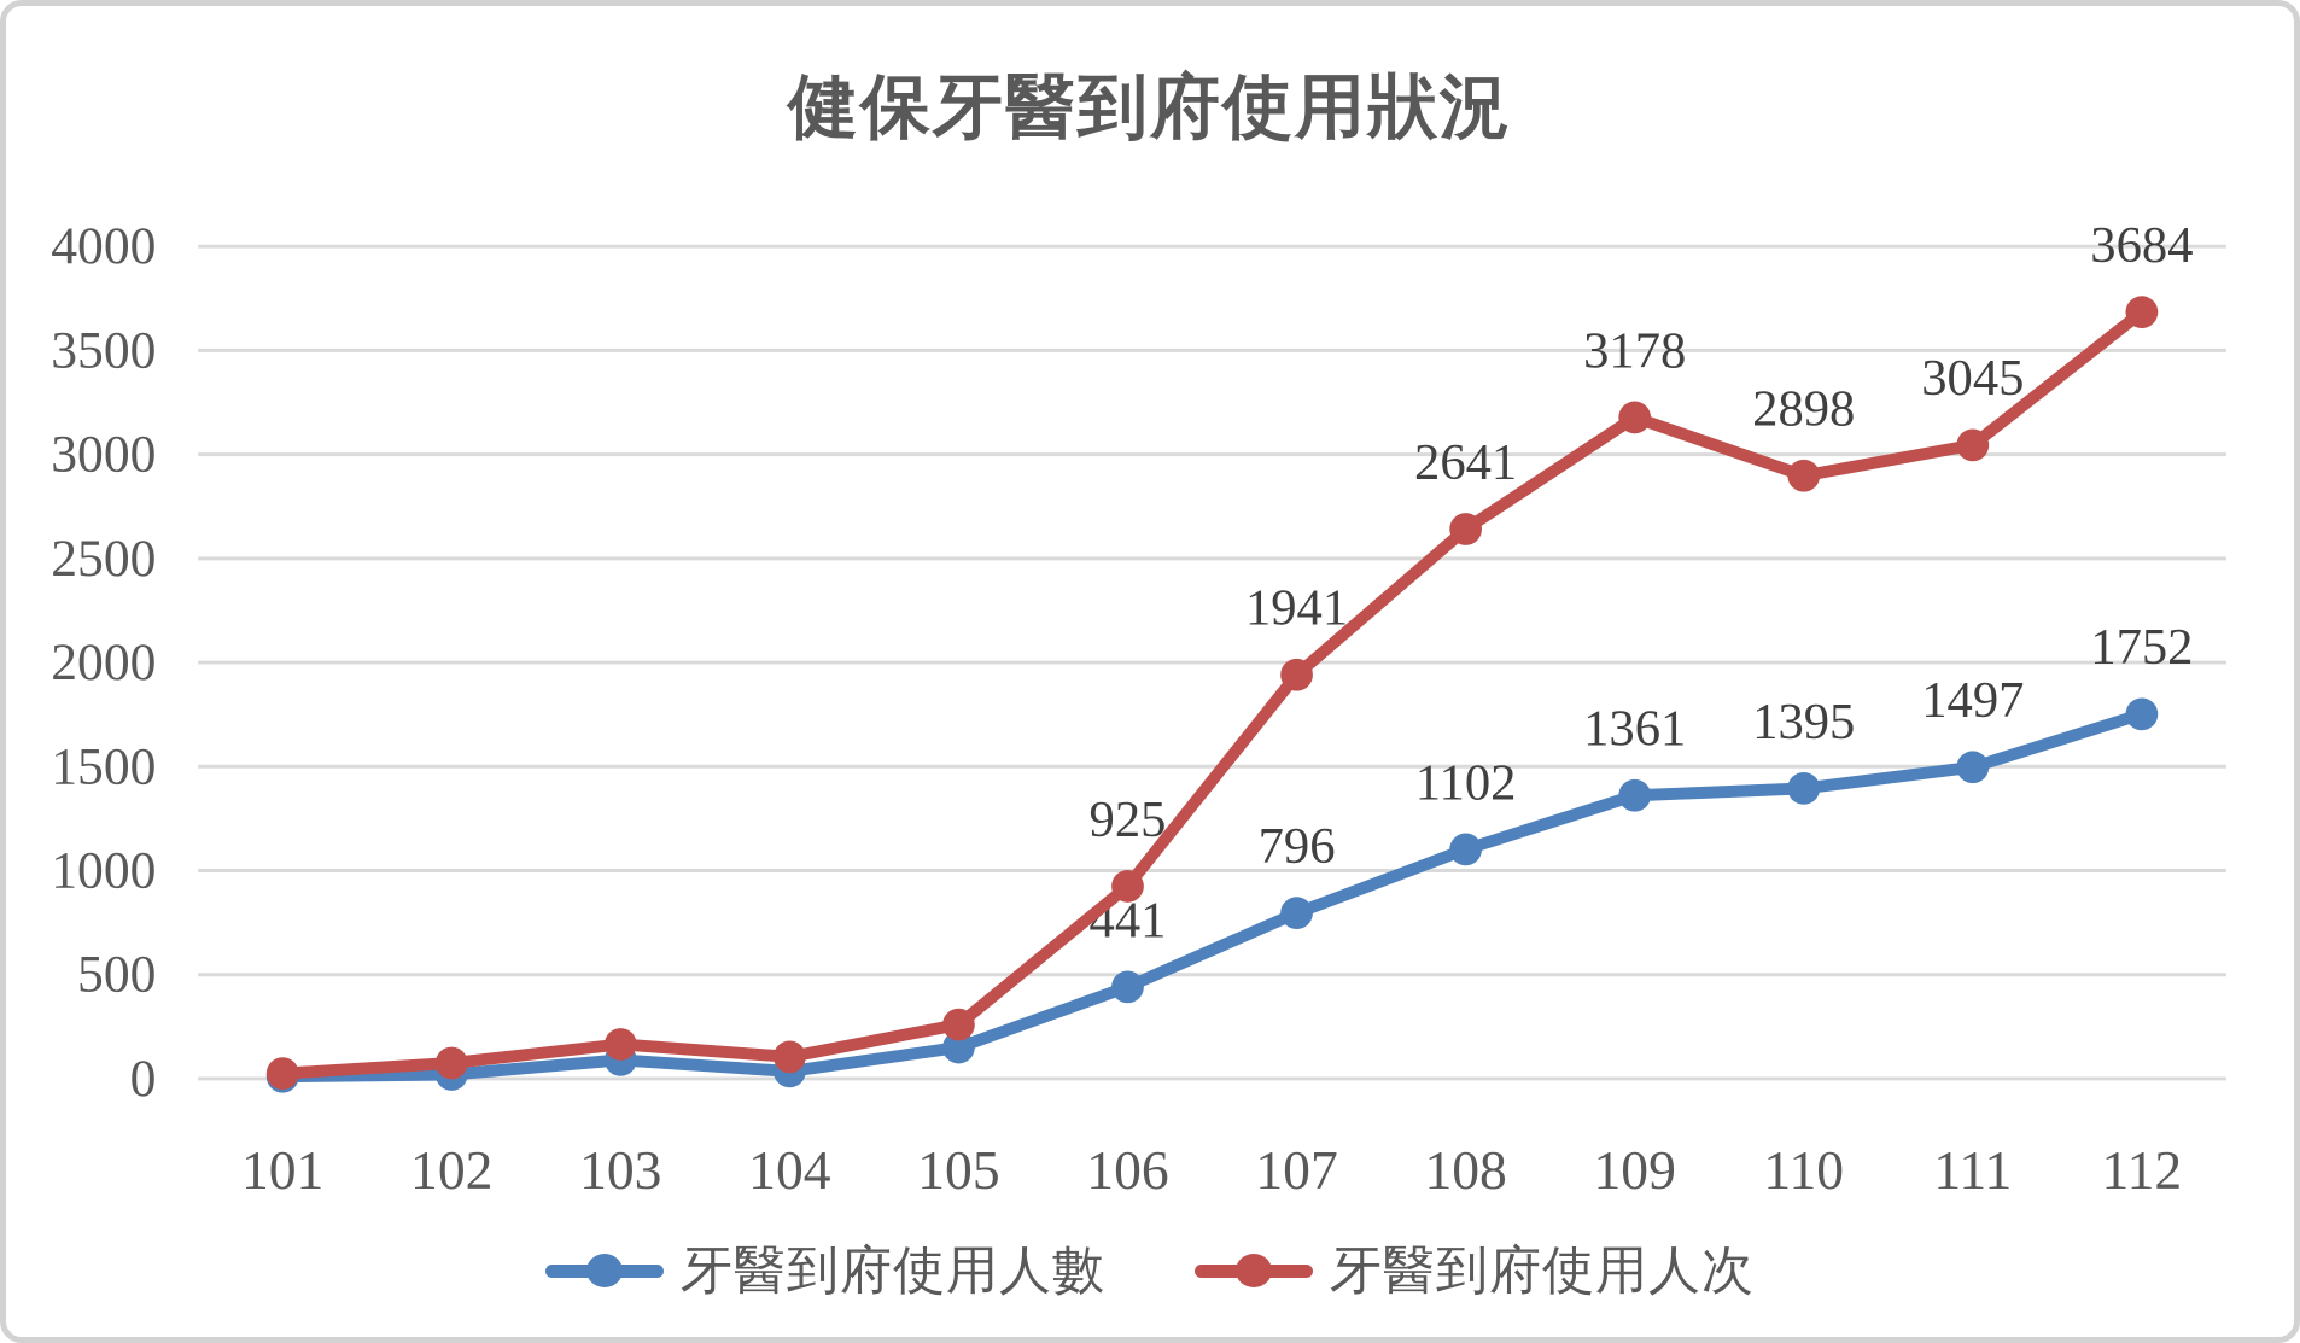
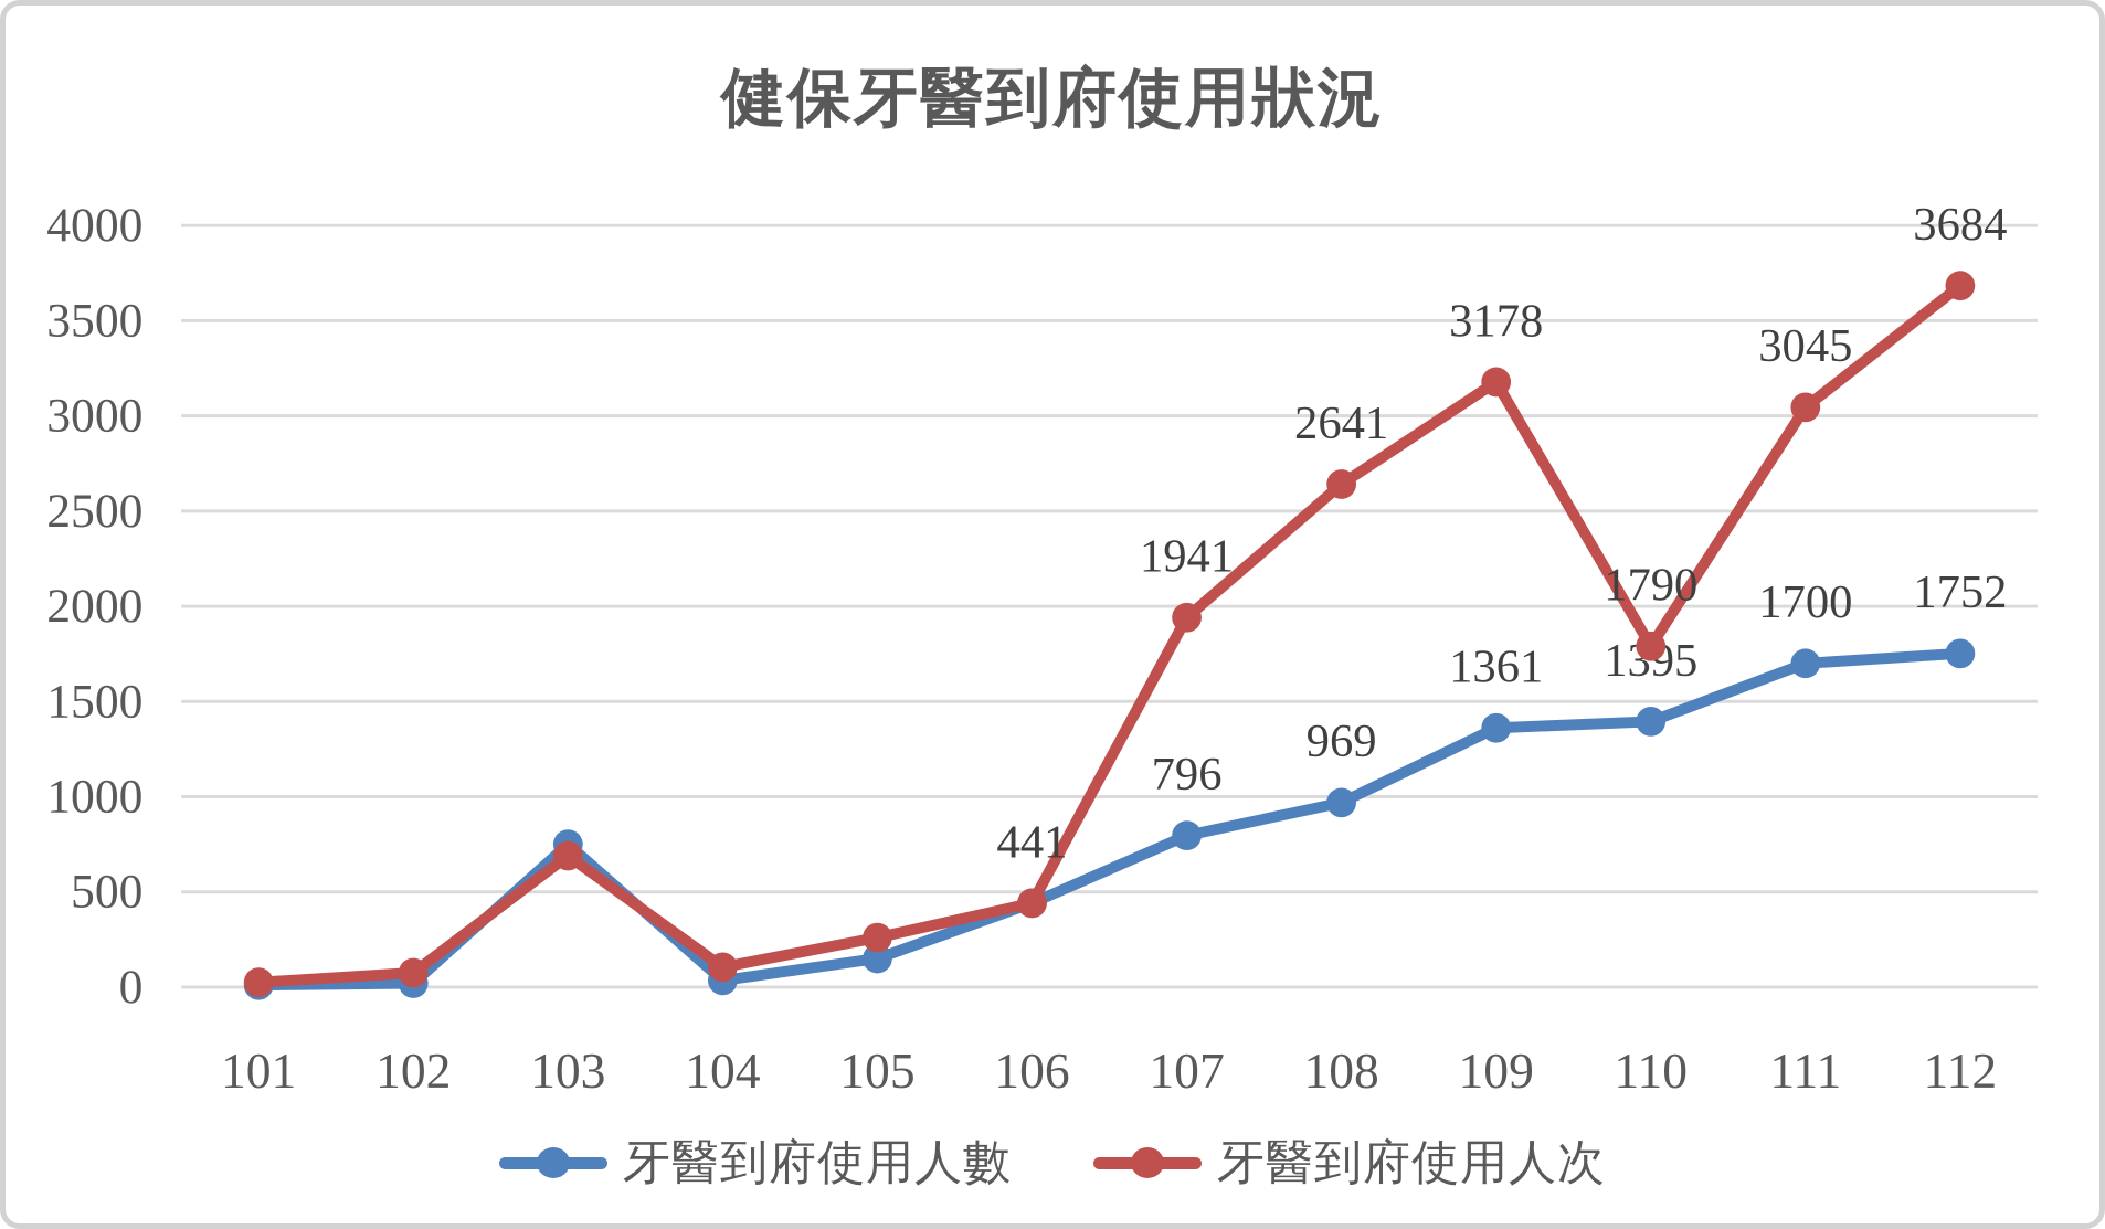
牙醫到府使用人數/103: 90 -> 750
牙醫到府使用人次/103: 160 -> 690
牙醫到府使用人次/106: 925 -> 441
牙醫到府使用人數/108: 1102 -> 969
牙醫到府使用人次/110: 2898 -> 1790
牙醫到府使用人數/111: 1497 -> 1700
